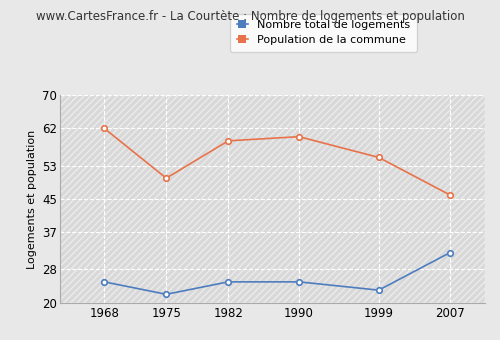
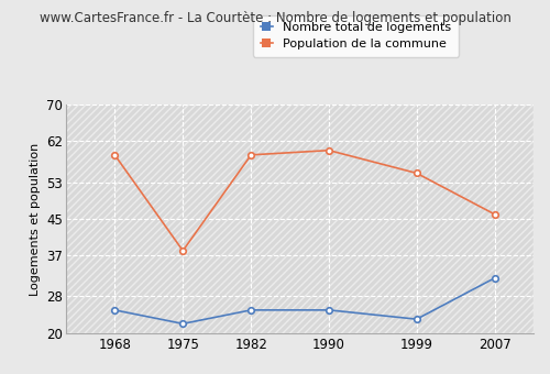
Population de la commune/1968: 62 -> 59
Population de la commune/1975: 50 -> 38
